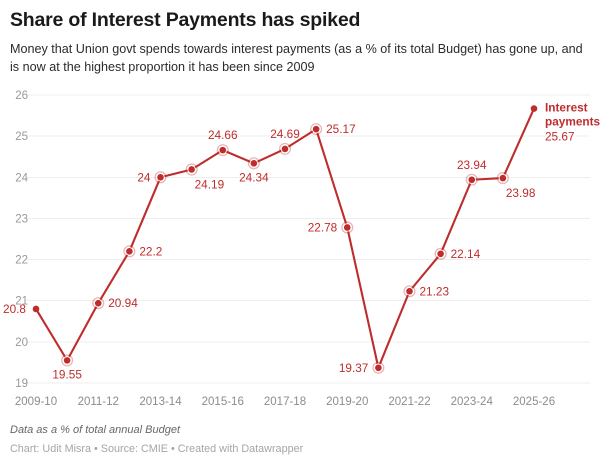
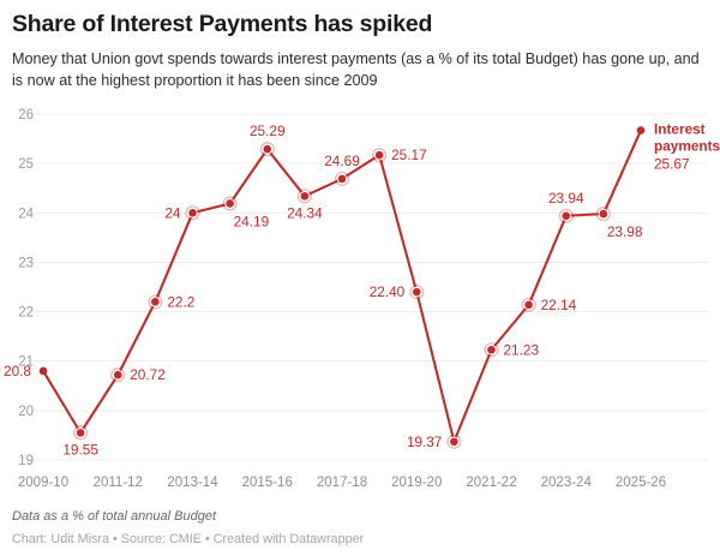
2011-12: 20.94 -> 20.72
2015-16: 24.66 -> 25.29
2019-20: 22.78 -> 22.40
